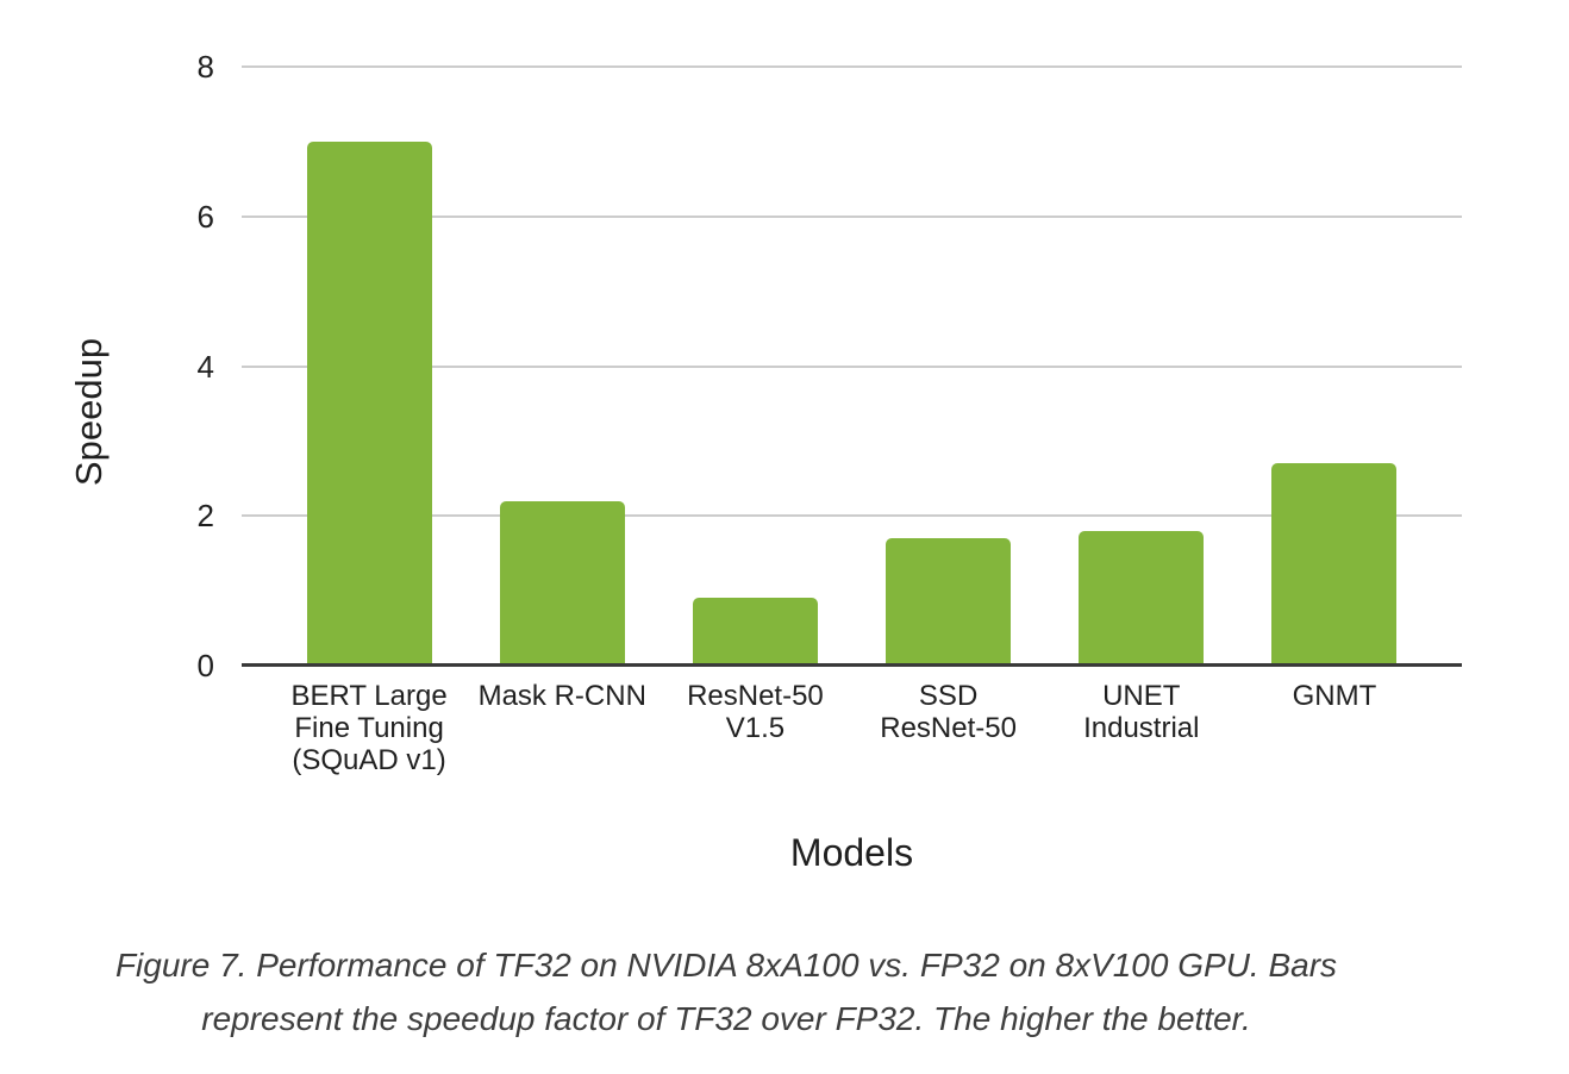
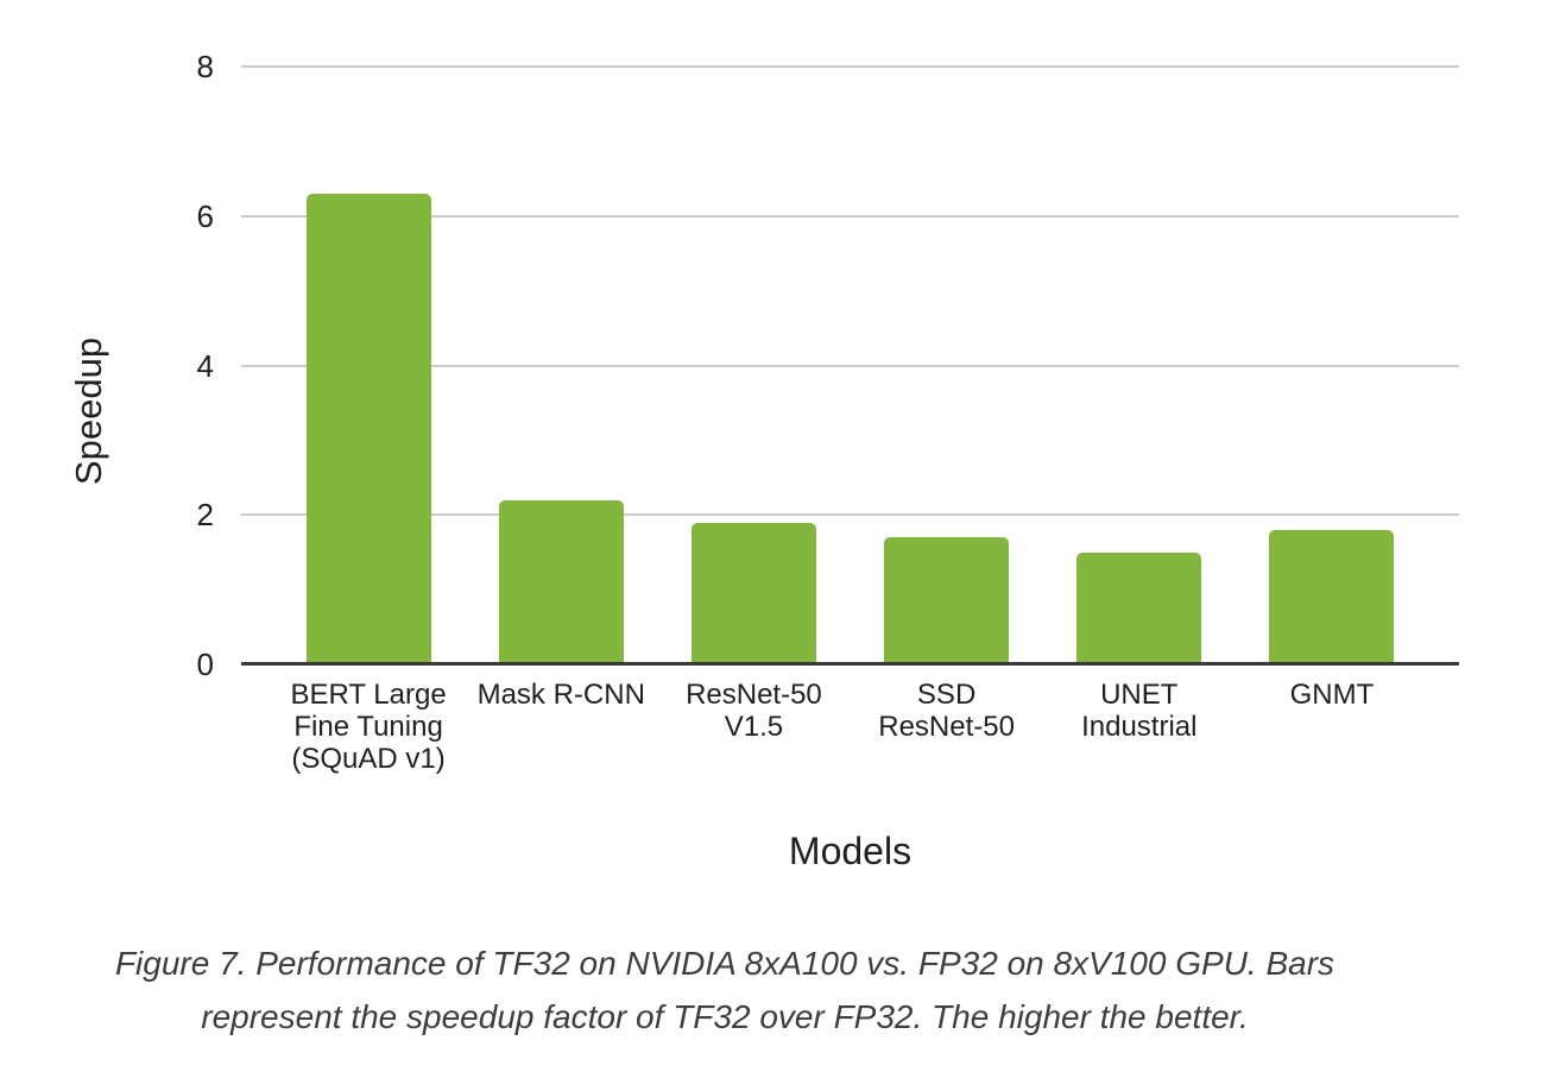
BERT Large Fine Tuning (SQuAD v1): 7.0 -> 6.3
ResNet-50 V1.5: 0.9 -> 1.9
UNET Industrial: 1.8 -> 1.5
GNMT: 2.7 -> 1.8
